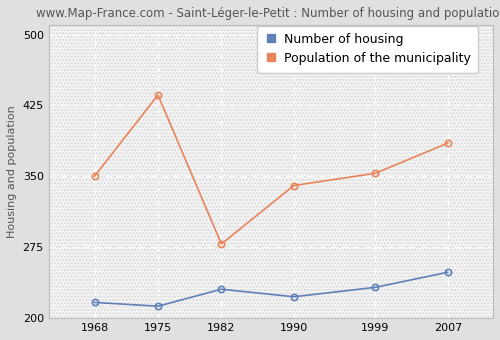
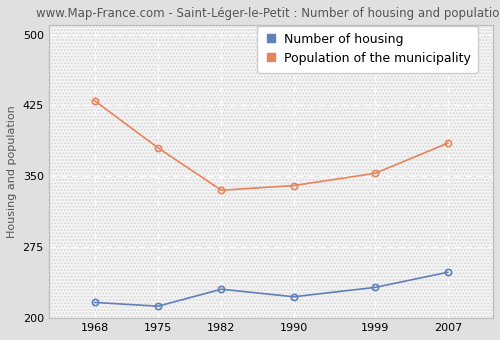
Population of the municipality/1968: 350 -> 430
Population of the municipality/1975: 436 -> 380
Population of the municipality/1982: 278 -> 335
